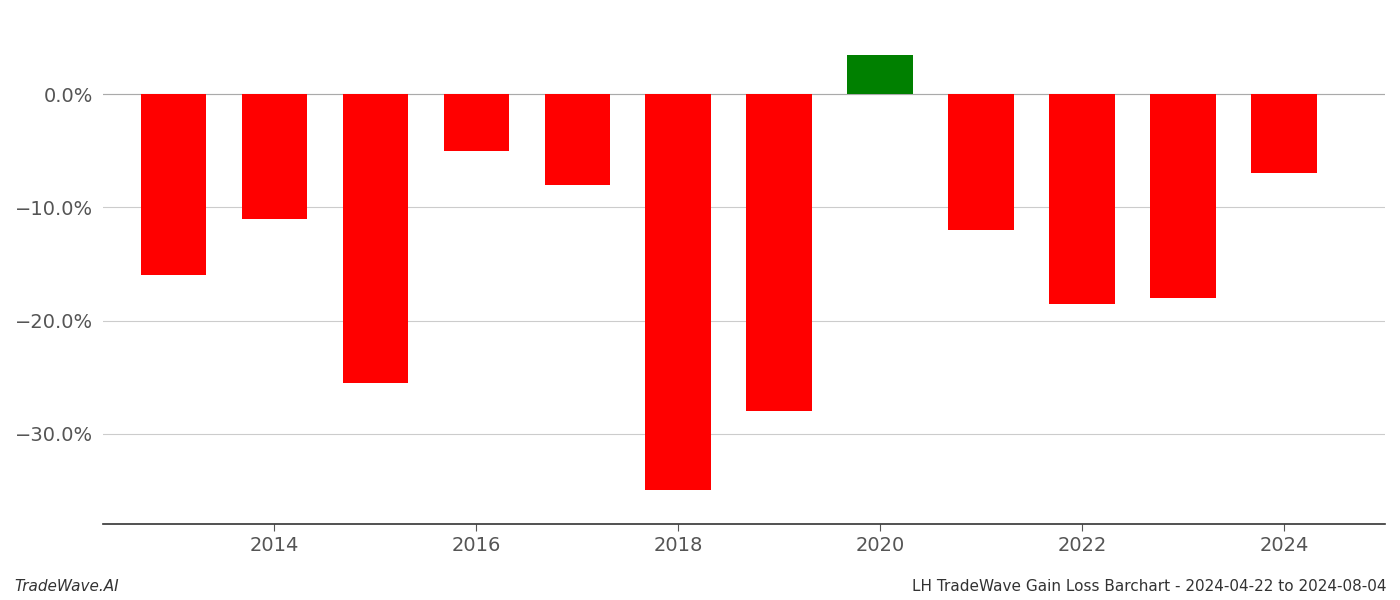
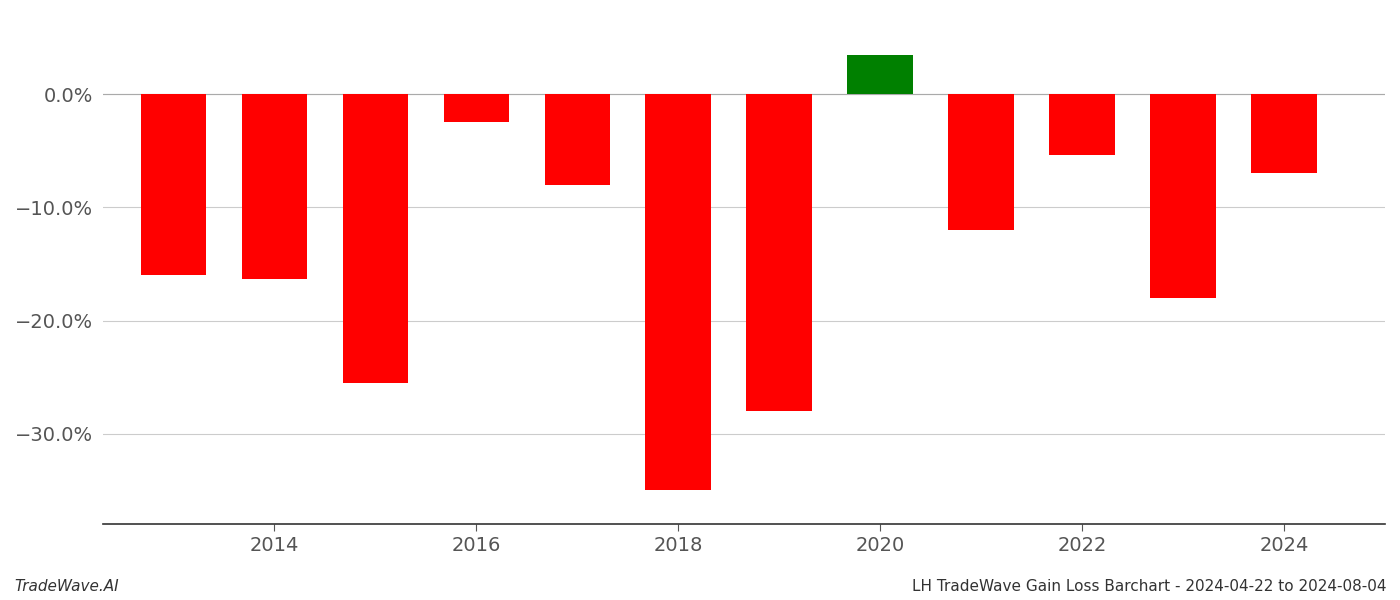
2014: -11.0% -> -16.3%
2016: -5.0% -> -2.5%
2022: -18.5% -> -5.4%
